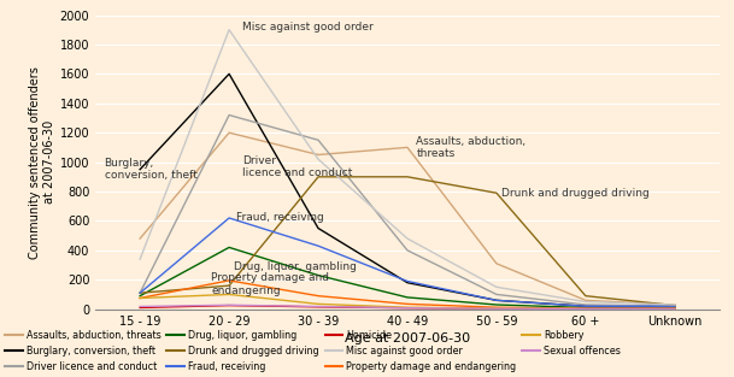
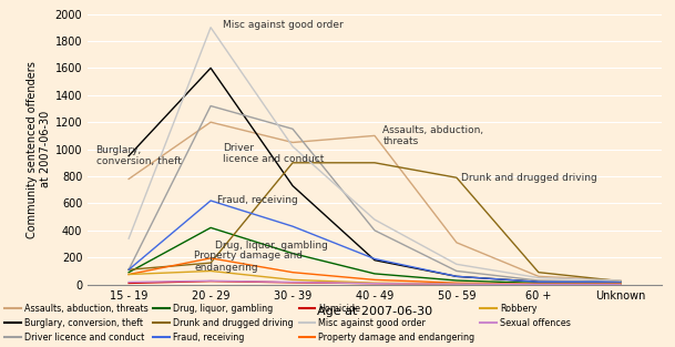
Assaults, abduction, threats/15 - 19: 480 -> 780
Burglary, conversion, theft/30 - 39: 550 -> 730
